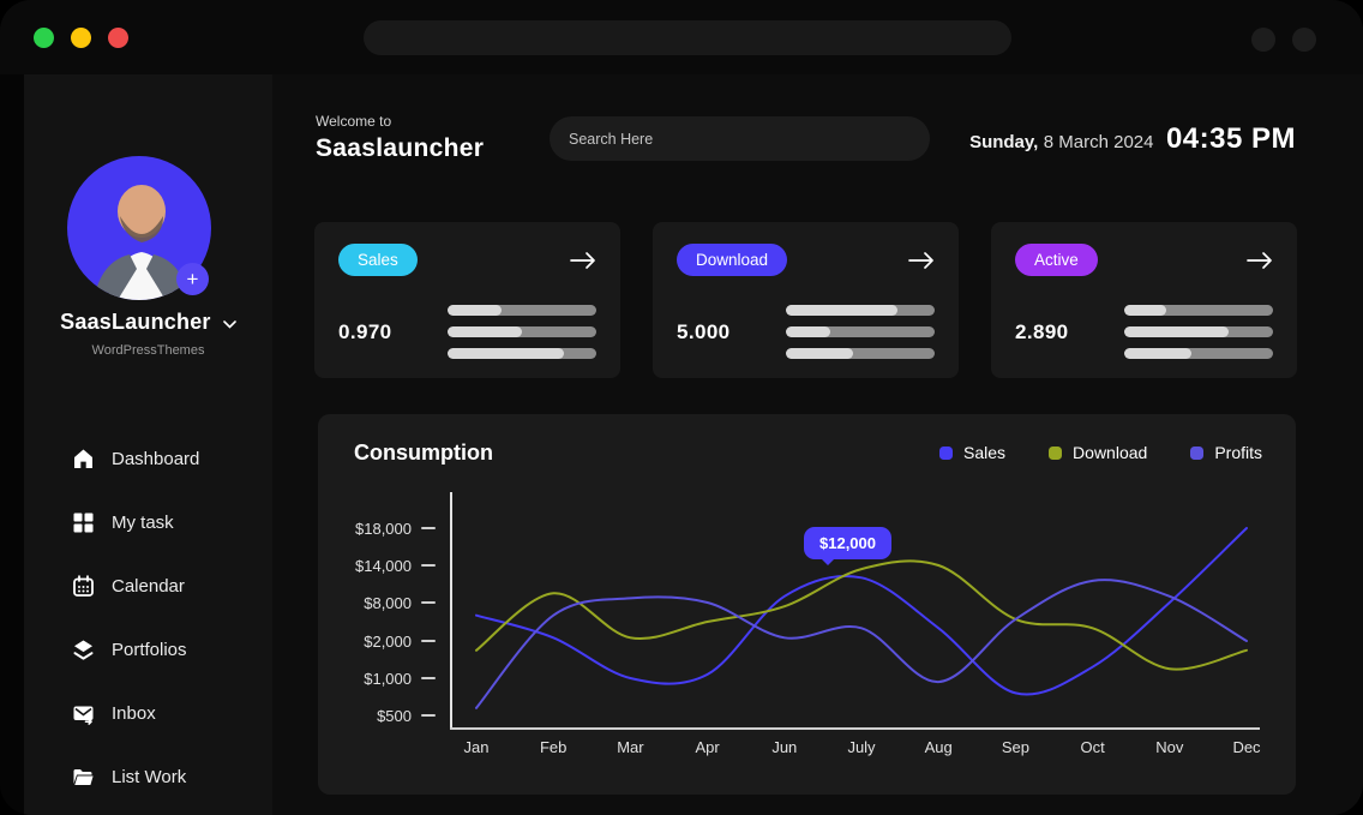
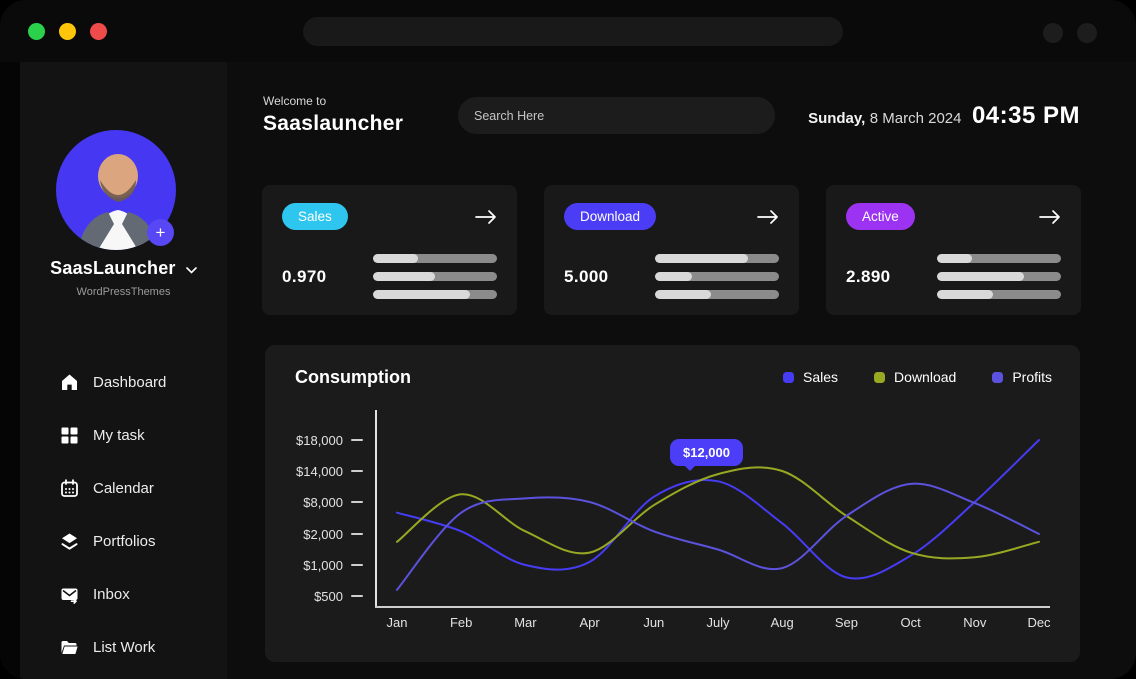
Download/Apr: $5000 -> $1000
Profits/July: $4000 -> $2000
Download/Oct: $4000 -> $1000
Profits/Nov: $9000 -> $8000
